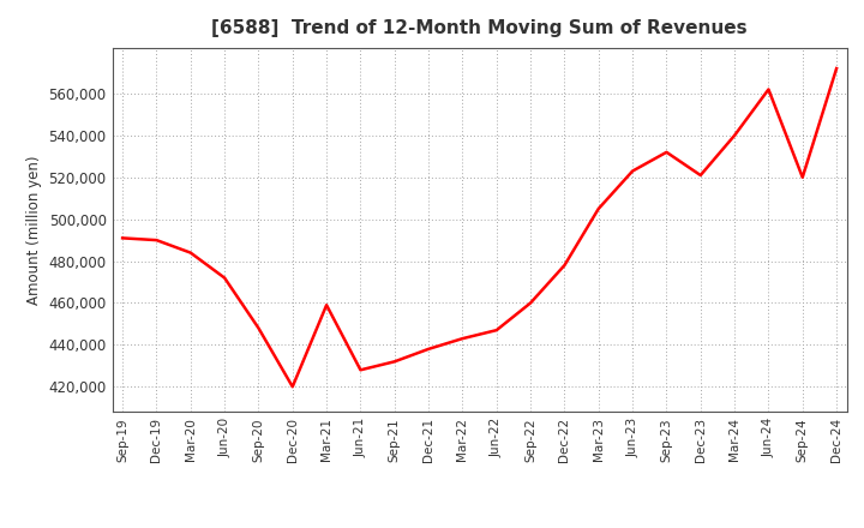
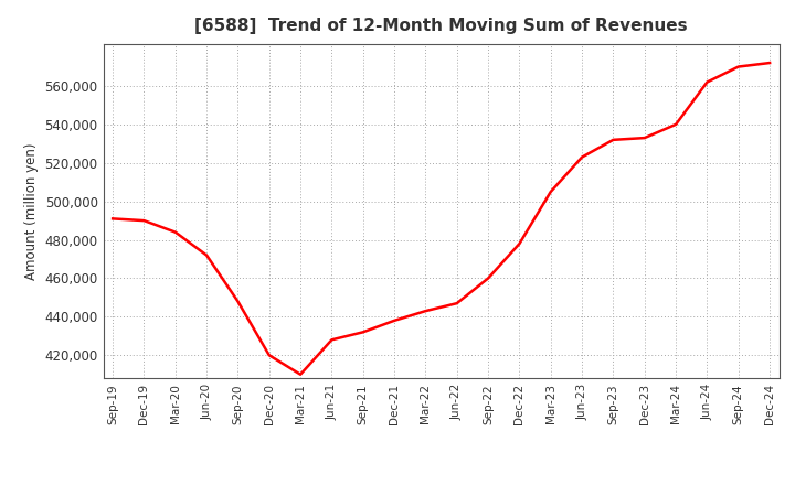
Mar-21: 459,000 -> 410,000
Dec-23: 521,000 -> 533,000
Sep-24: 520,000 -> 570,000
